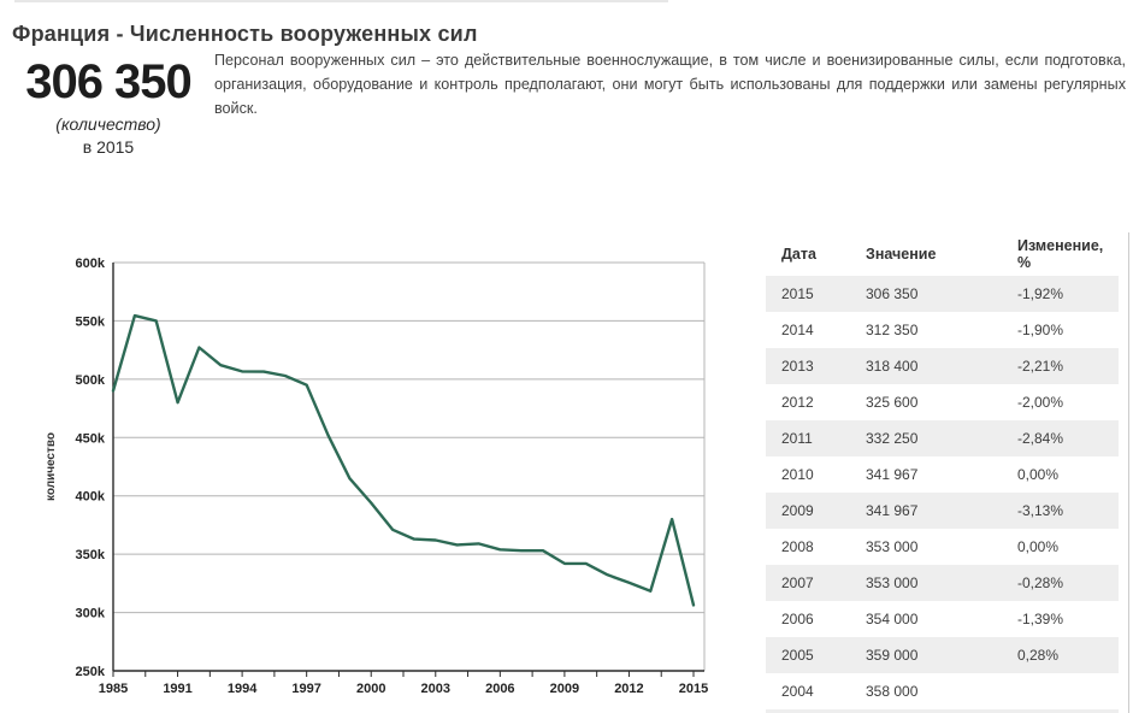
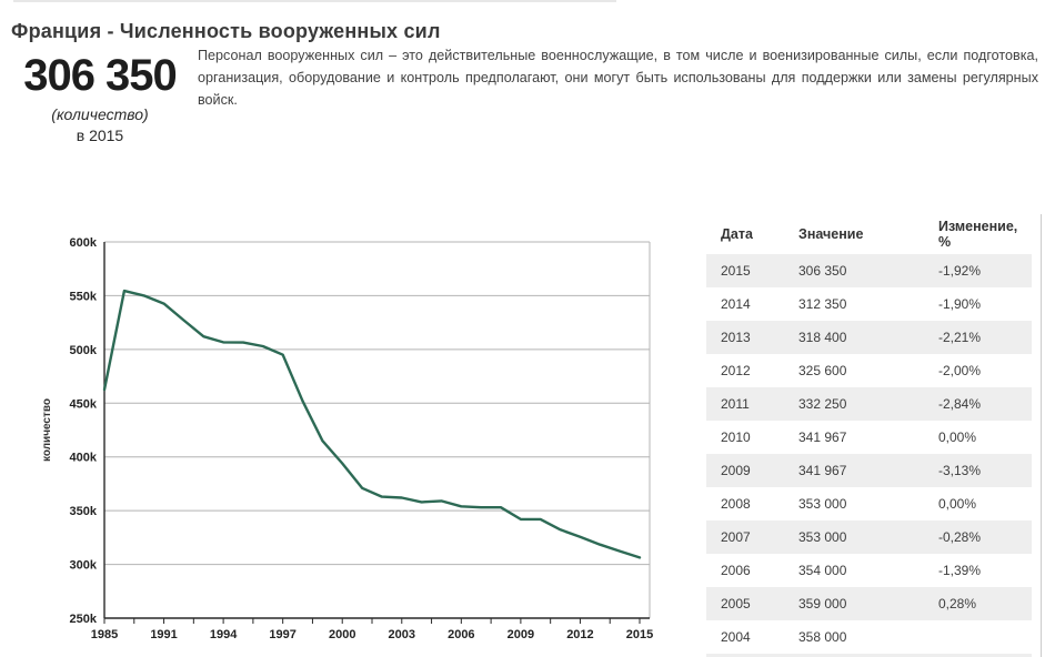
1985: 490k -> 460k
1991: 480k -> 540k
2014: 380k -> 310k
